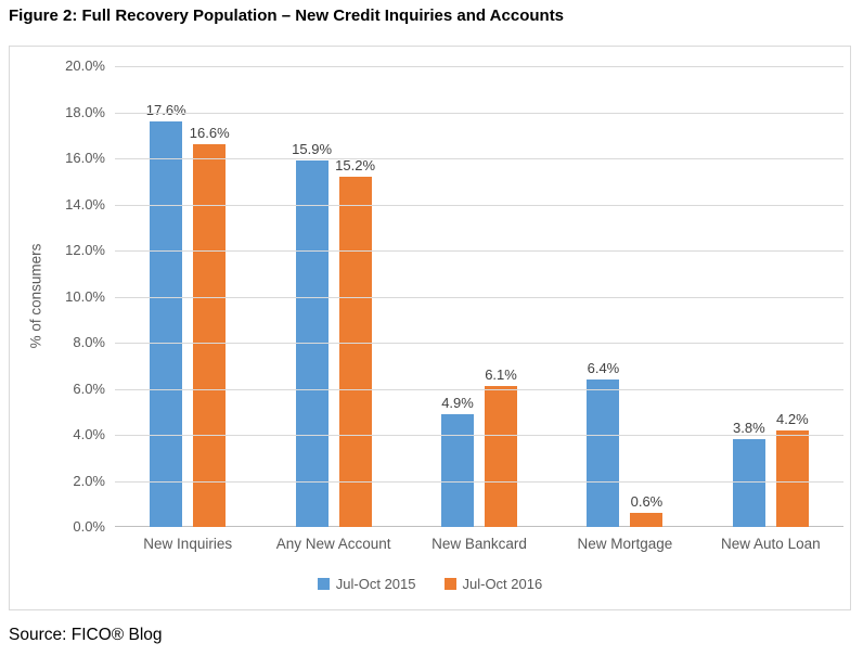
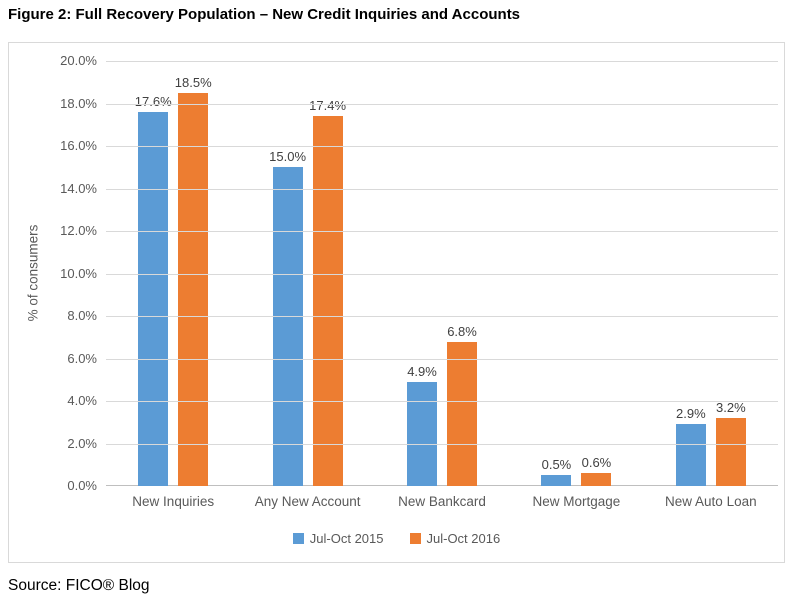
Jul-Oct 2016/New Inquiries: 16.6% -> 18.5%
Jul-Oct 2015/Any New Account: 15.9% -> 15.0%
Jul-Oct 2016/Any New Account: 15.2% -> 17.4%
Jul-Oct 2016/New Bankcard: 6.1% -> 6.8%
Jul-Oct 2015/New Mortgage: 6.4% -> 0.5%
Jul-Oct 2015/New Auto Loan: 3.8% -> 2.9%
Jul-Oct 2016/New Auto Loan: 4.2% -> 3.2%
